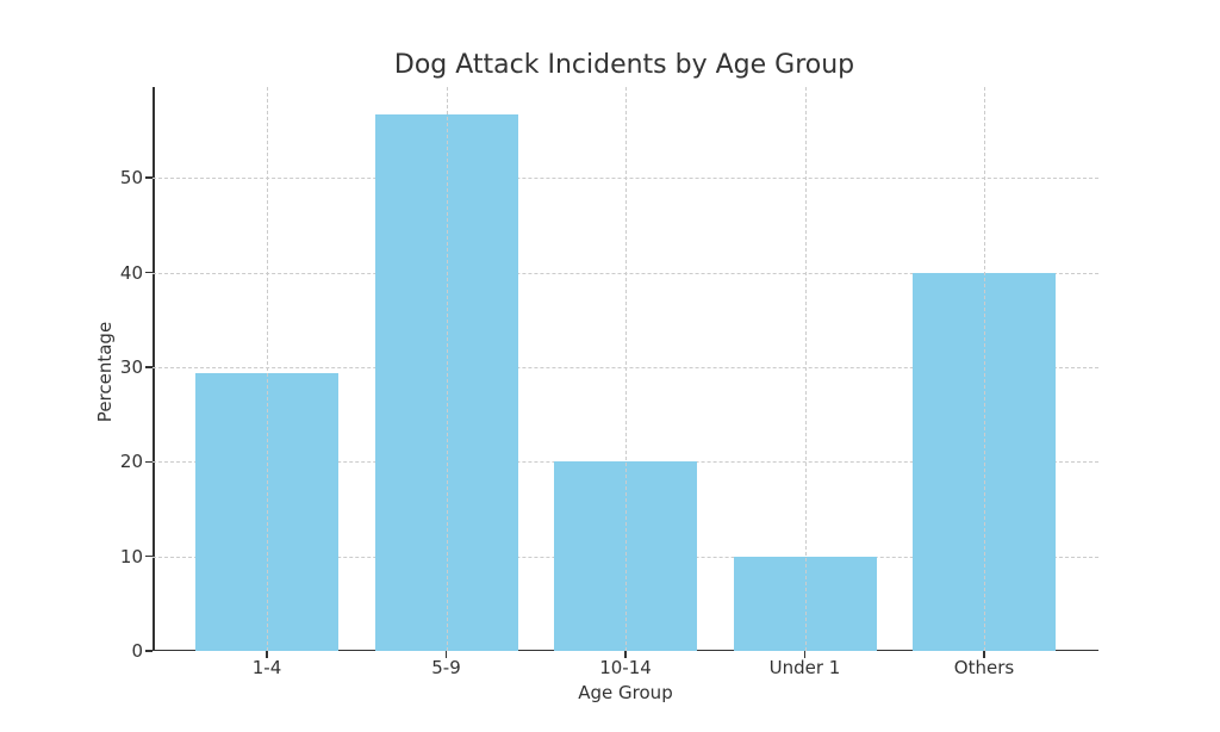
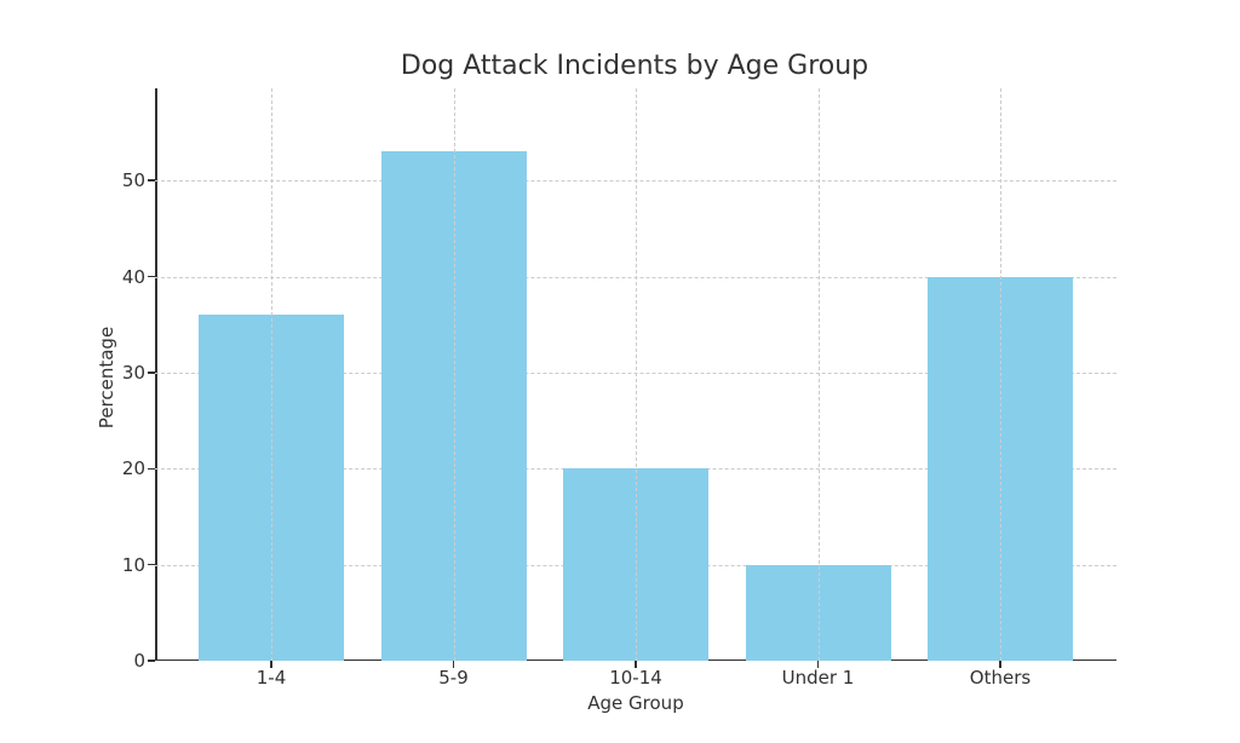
1-4: 29 -> 36
5-9: 57 -> 53
